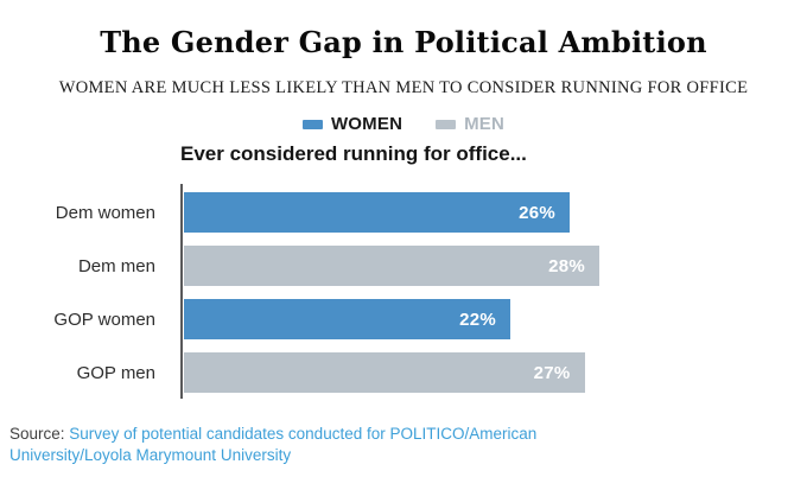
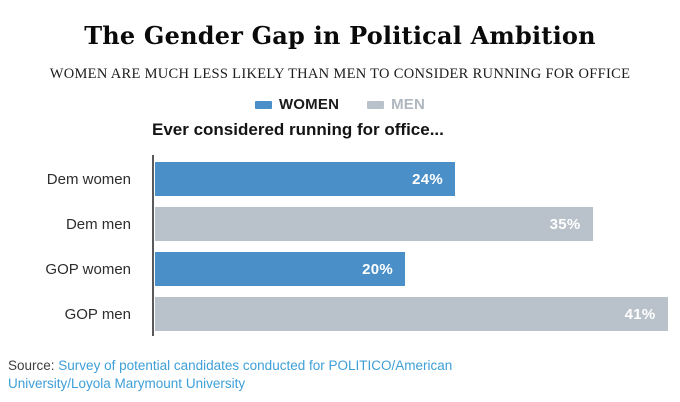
Dem women: 26% -> 24%
Dem men: 28% -> 35%
GOP women: 22% -> 20%
GOP men: 27% -> 41%
